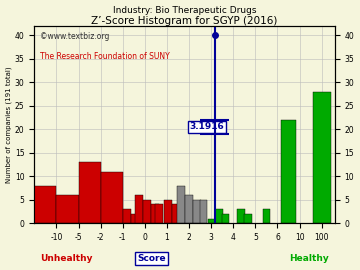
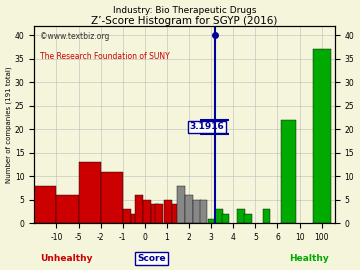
100: 28 -> 37
